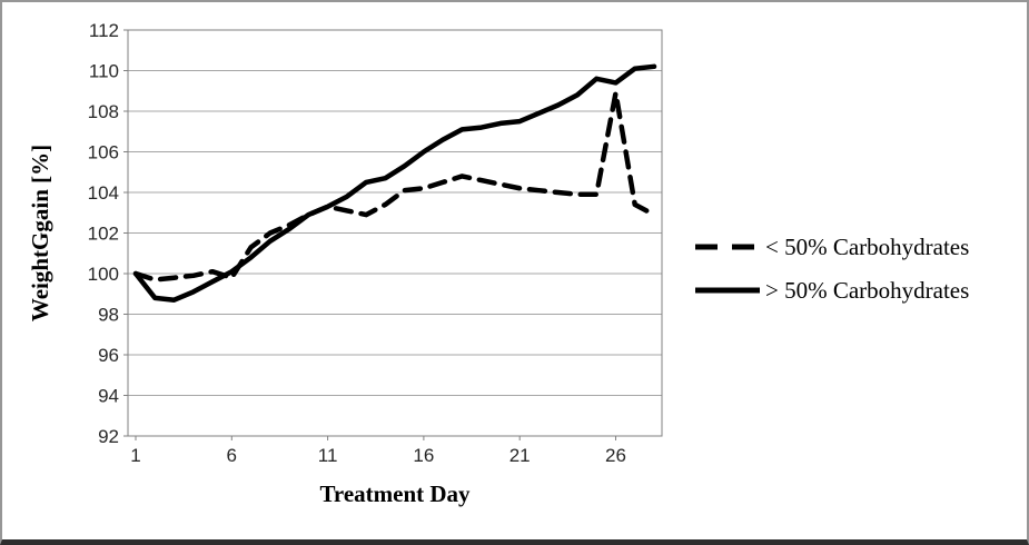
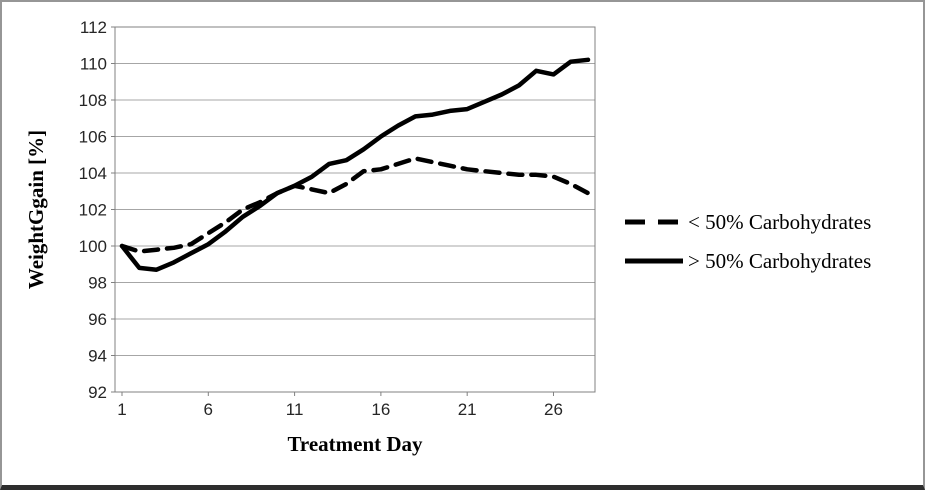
< 50% Carbohydrates/6: 99.8 -> 100.7
< 50% Carbohydrates/26: 108.9 -> 103.8
